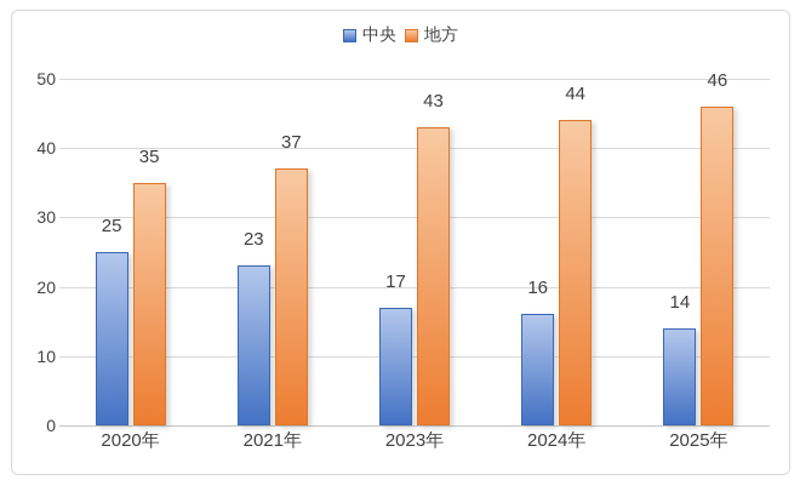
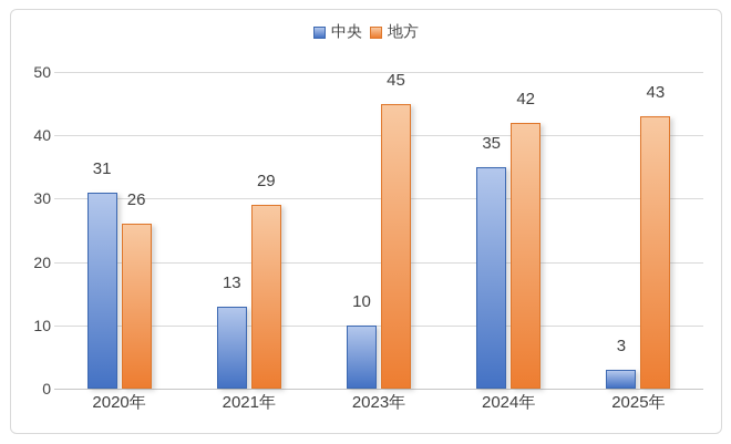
中央/2020年: 25 -> 31
地方/2020年: 35 -> 26
中央/2021年: 23 -> 13
地方/2021年: 37 -> 29
中央/2023年: 17 -> 10
地方/2023年: 43 -> 45
中央/2024年: 16 -> 35
地方/2024年: 44 -> 42
中央/2025年: 14 -> 3
地方/2025年: 46 -> 43
